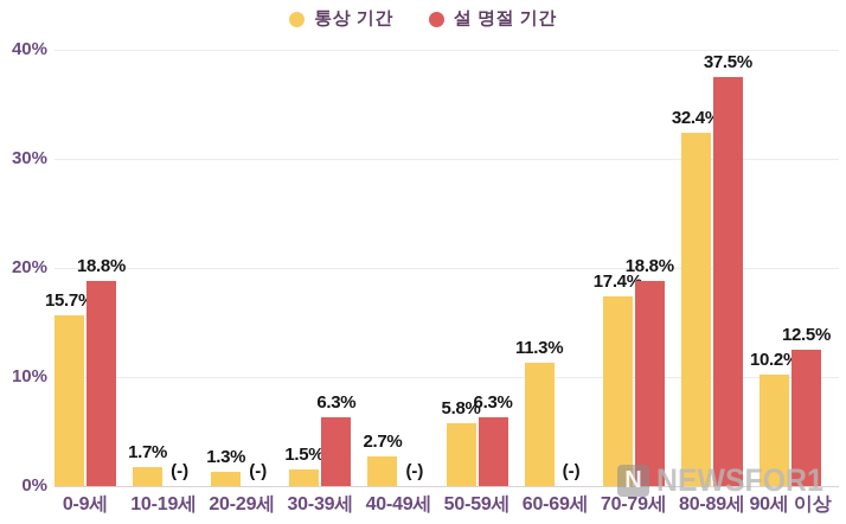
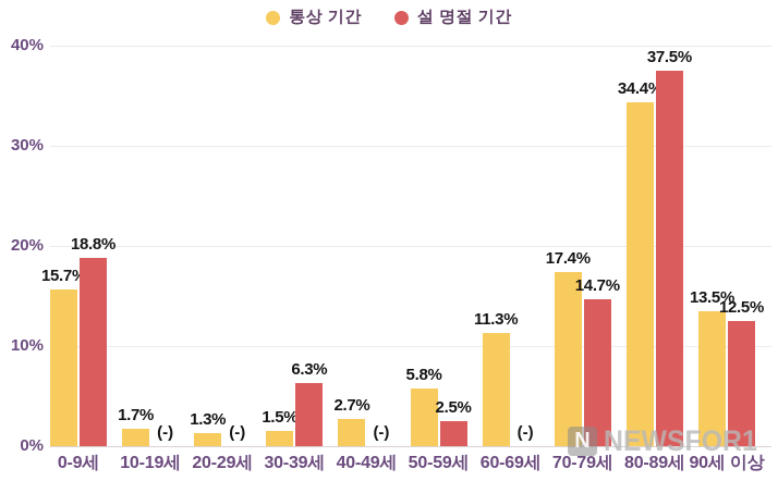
설 명절 기간/50-59세: 6.3% -> 2.5%
설 명절 기간/70-79세: 18.8% -> 14.7%
통상 기간/80-89세: 32.4% -> 34.4%
통상 기간/90세 이상: 10.2% -> 13.5%
